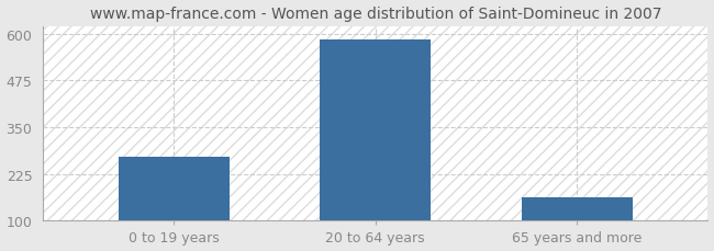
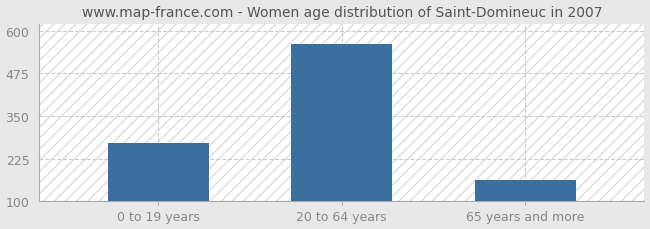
20 to 64 years: 585 -> 562
